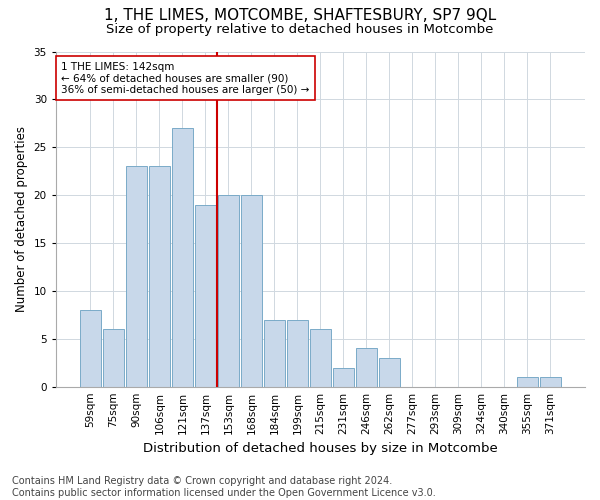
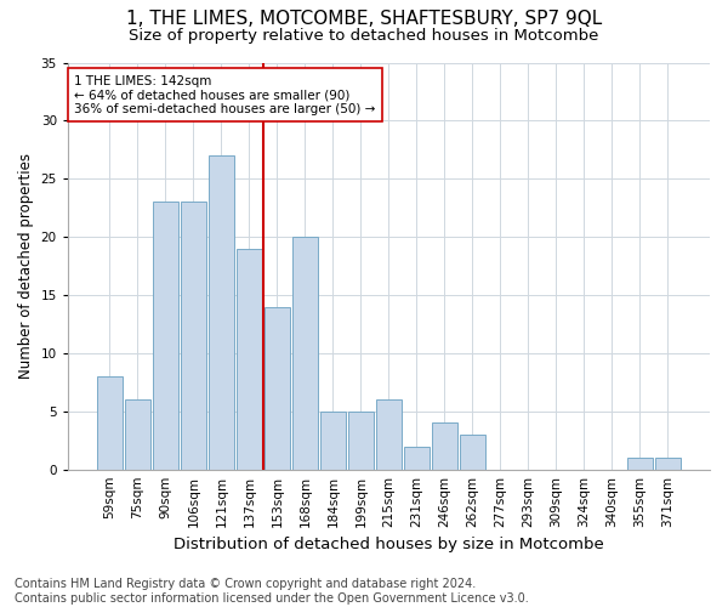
153sqm: 20 -> 14
184sqm: 7 -> 5
199sqm: 7 -> 5
